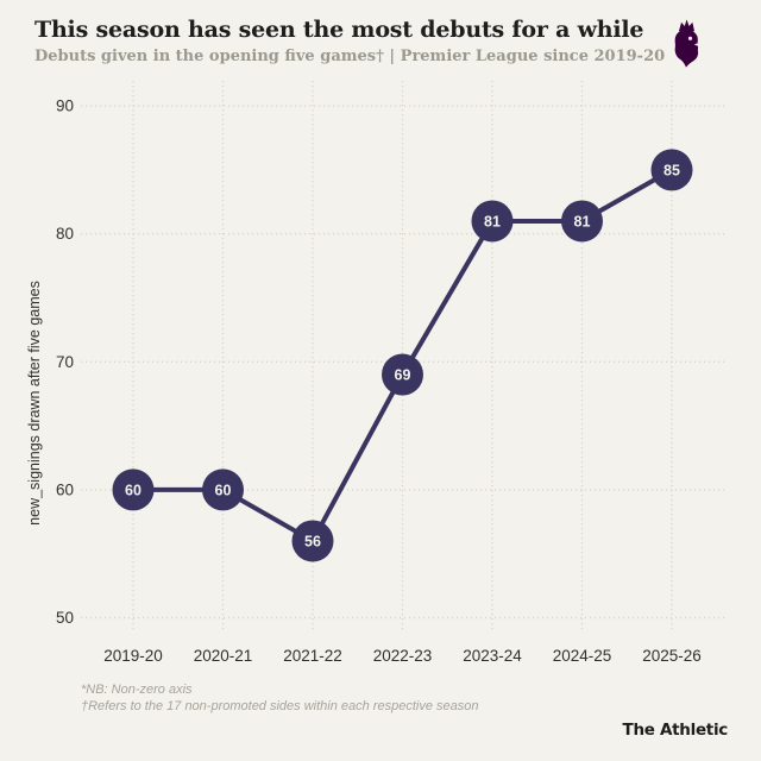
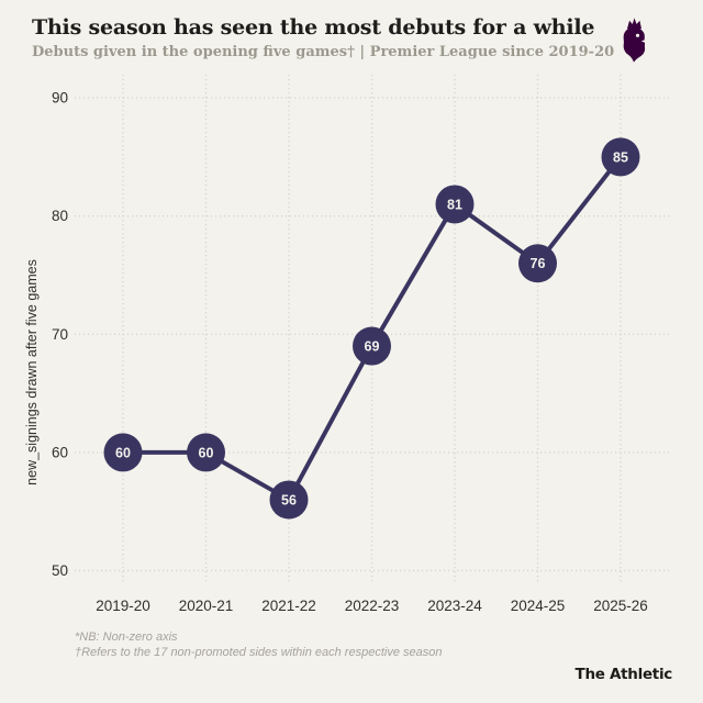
2024-25: 81 -> 76
